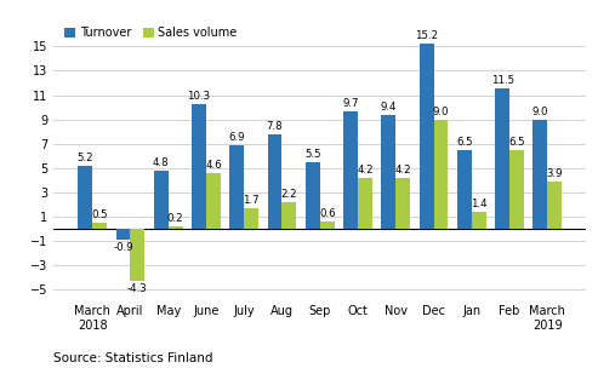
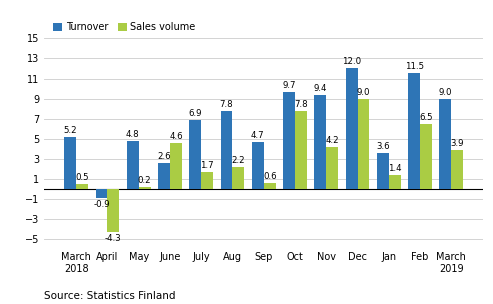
Turnover/June: 10.3 -> 2.6
Turnover/Sep: 5.5 -> 4.7
Sales volume/Oct: 4.2 -> 7.8
Turnover/Dec: 15.2 -> 12.0
Turnover/Jan: 6.5 -> 3.6
